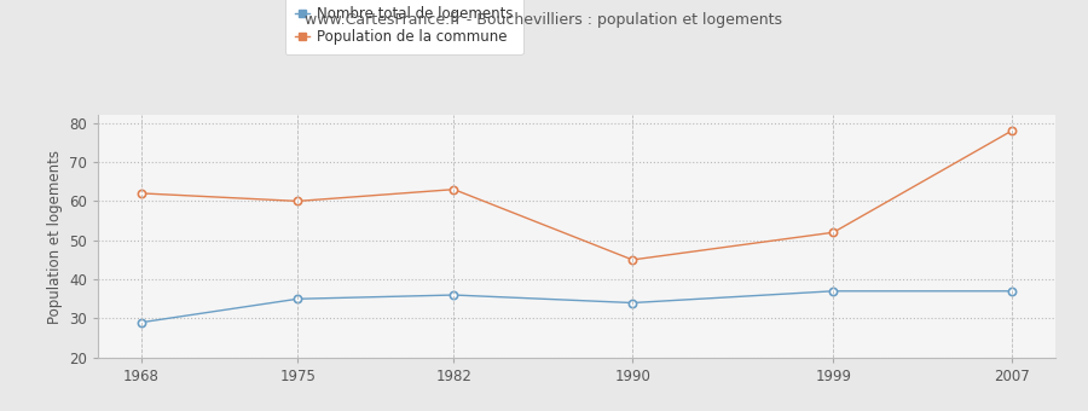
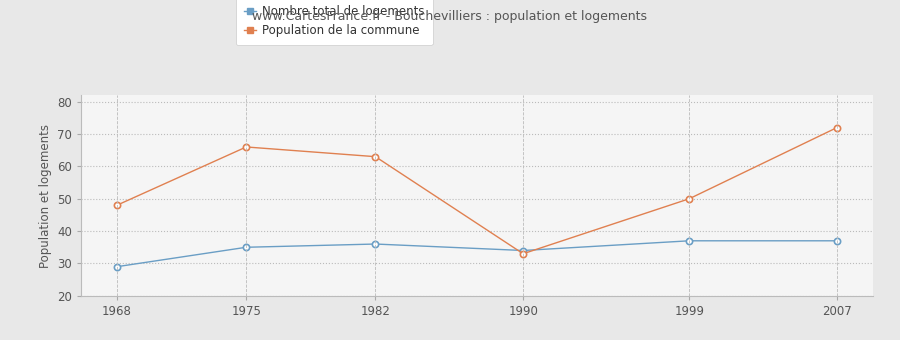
Population de la commune/1968: 62 -> 48
Population de la commune/1975: 60 -> 66
Population de la commune/1990: 45 -> 33
Population de la commune/1999: 52 -> 50
Population de la commune/2007: 78 -> 72
